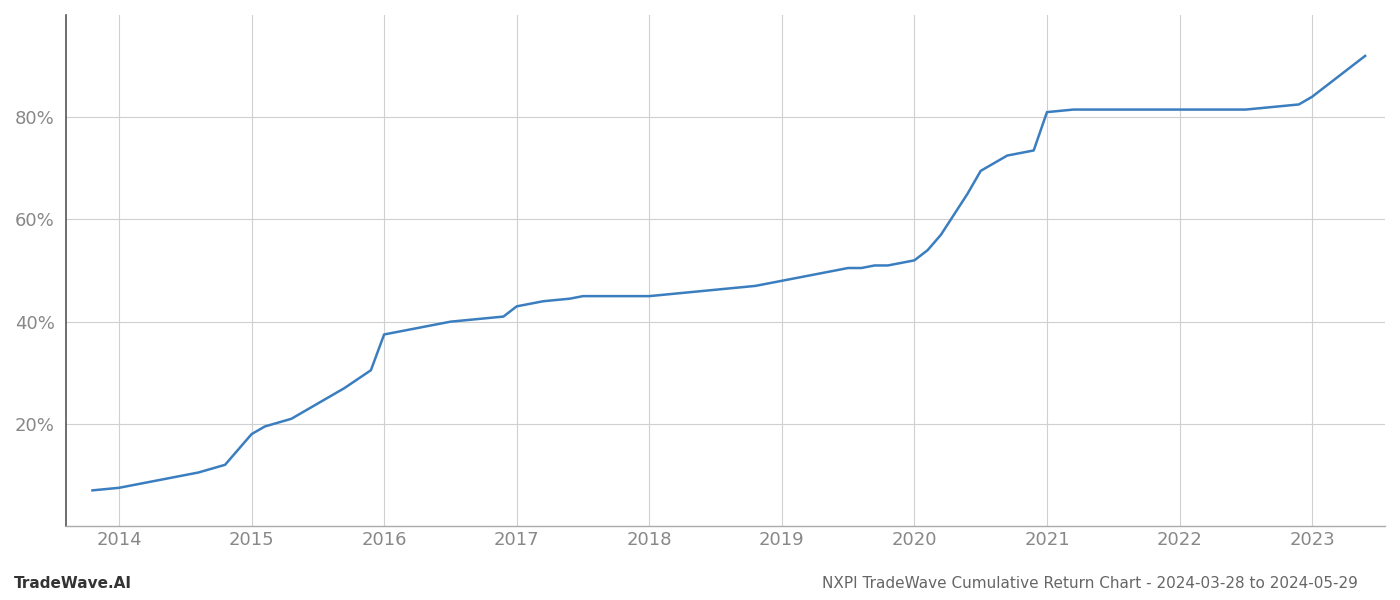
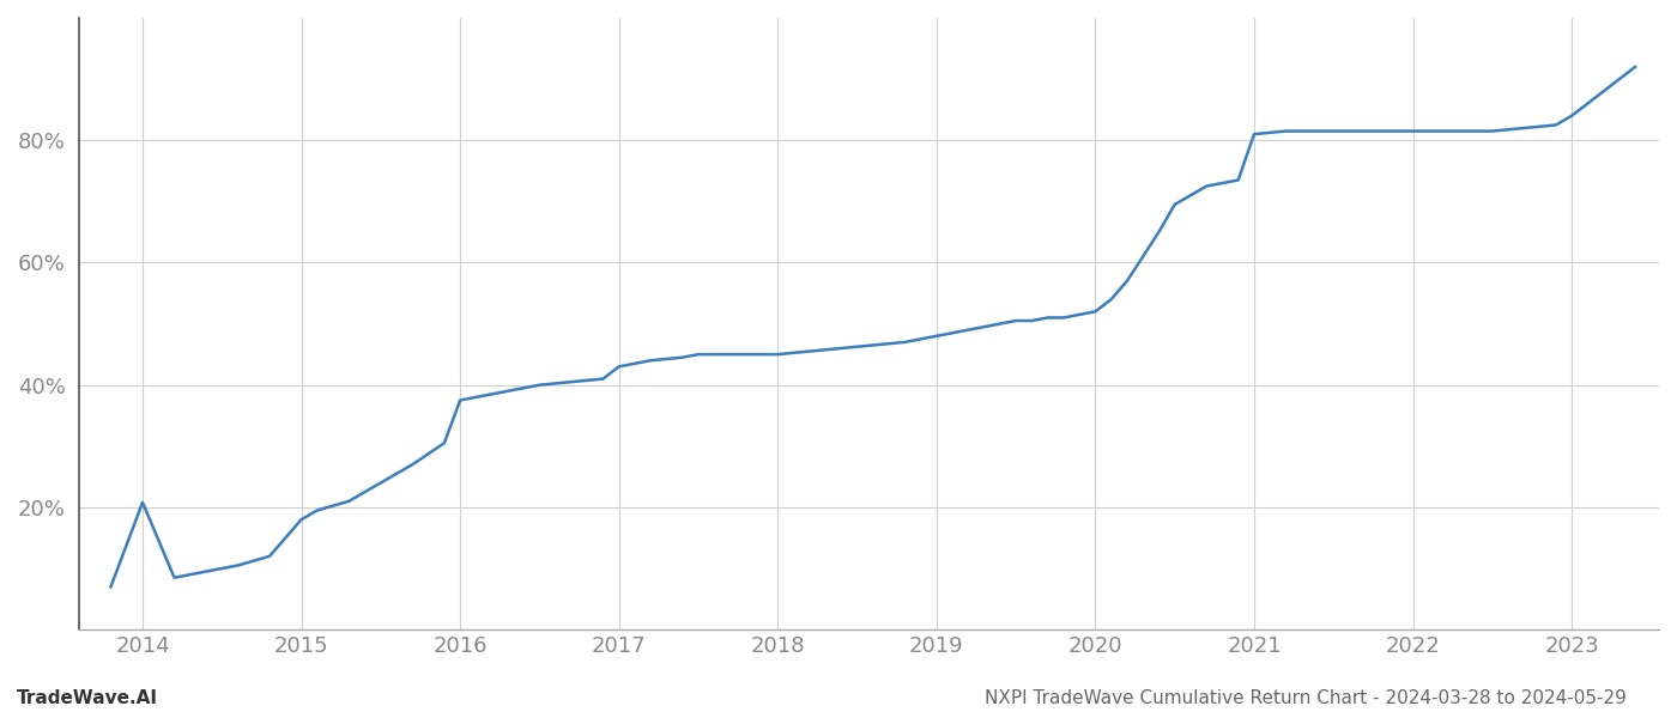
2014: 7.5% -> 20.8%
